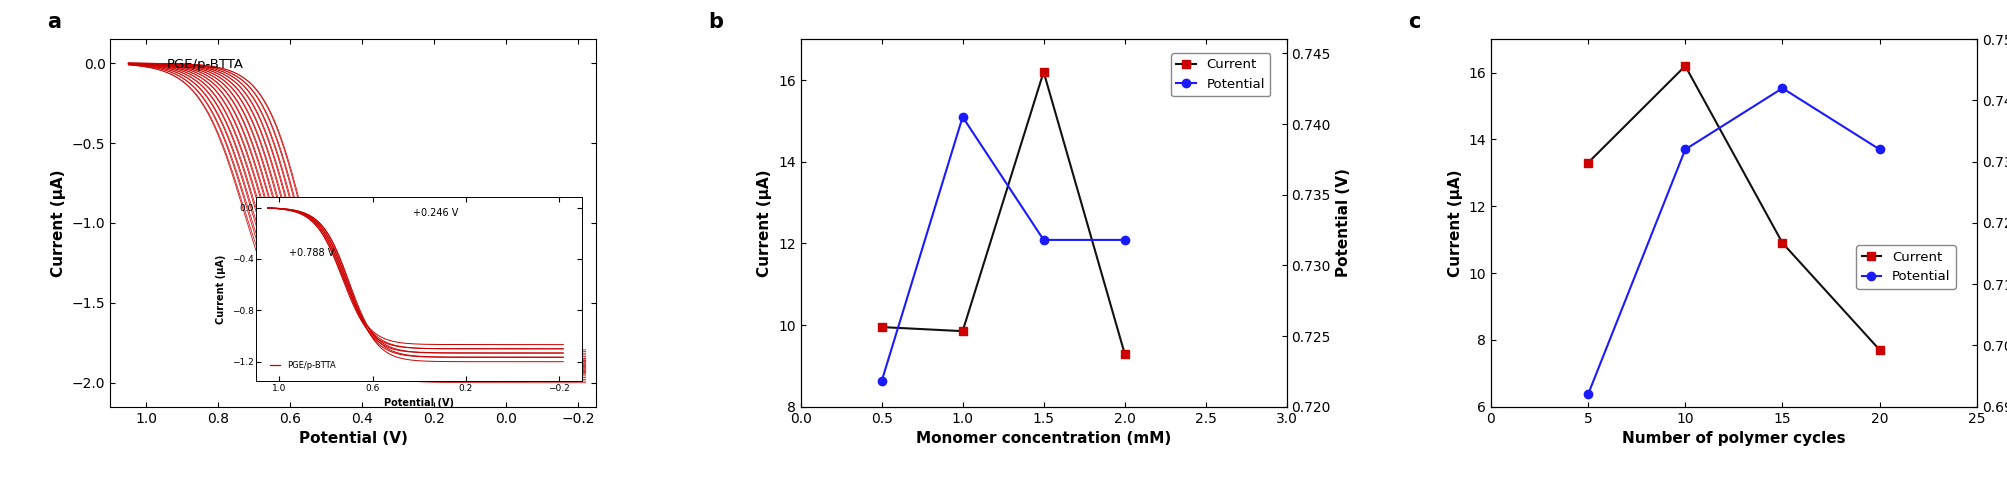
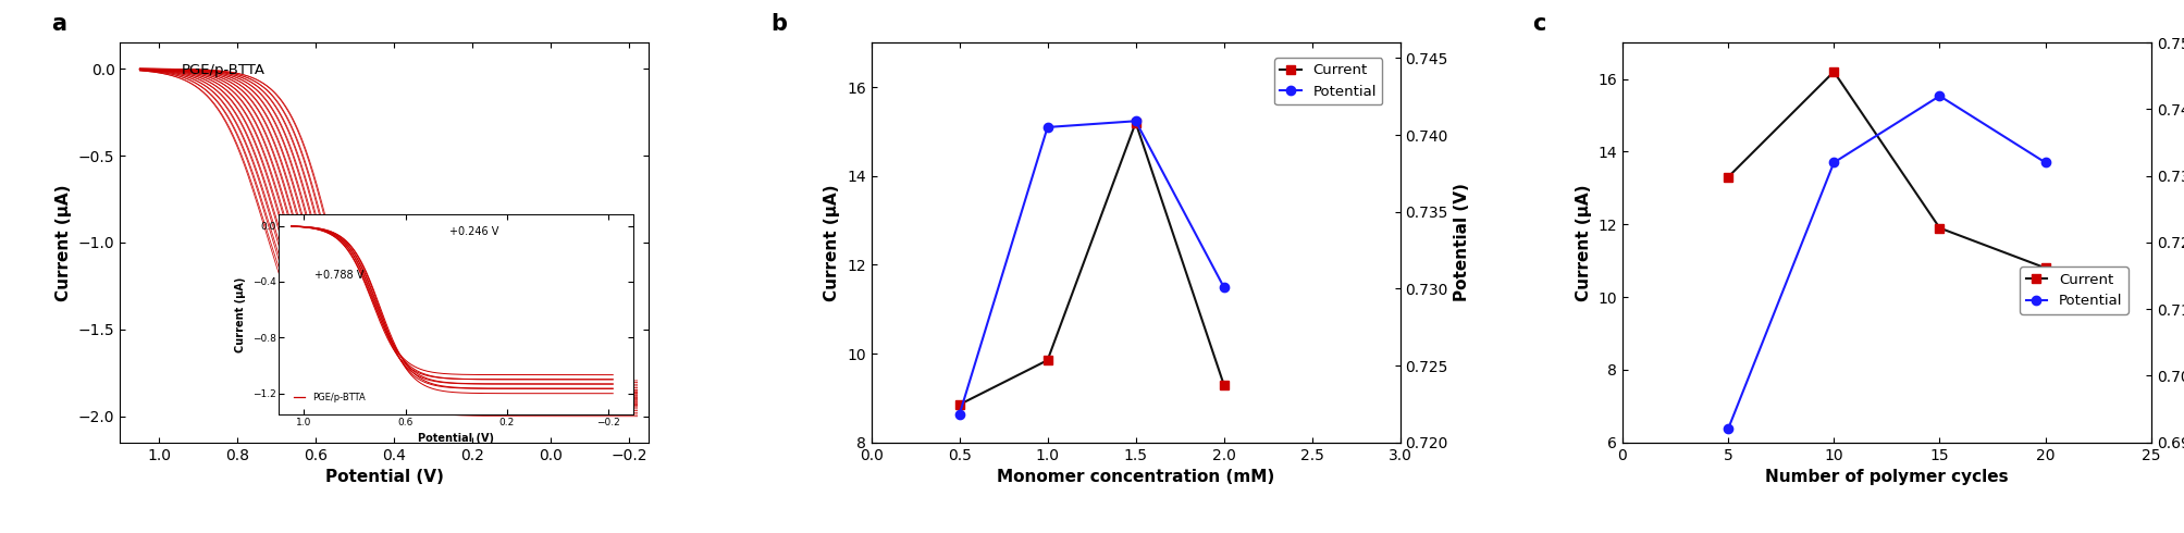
Current/0.5: 9.95 -> 8.85
Current/1.5: 16.20 -> 15.20
Potential/1.5: 0.7318 -> 0.7409
Potential/2.0: 0.7318 -> 0.7301
Current/15: 10.9 -> 11.9
Current/20: 7.7 -> 10.8
